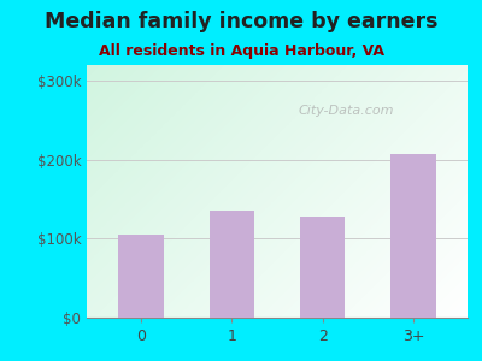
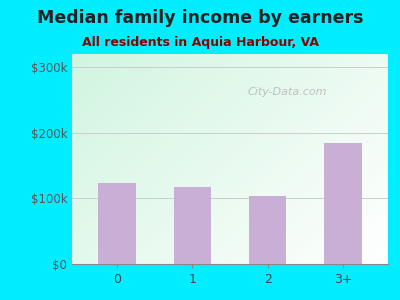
0: $105k -> $124k
1: $135k -> $118k
2: $128k -> $104k
3+: $207k -> $184k
